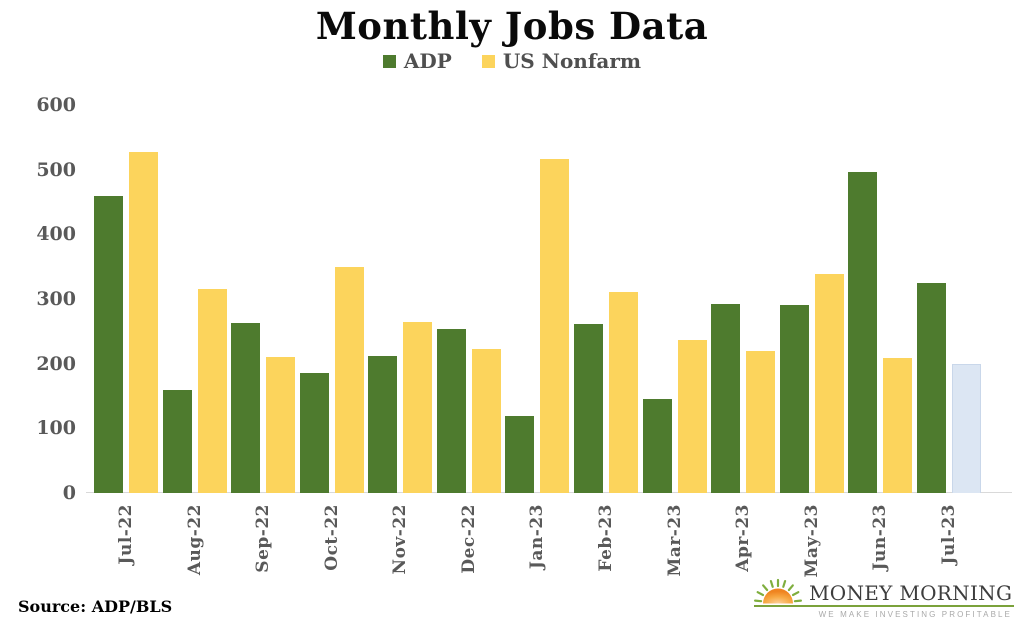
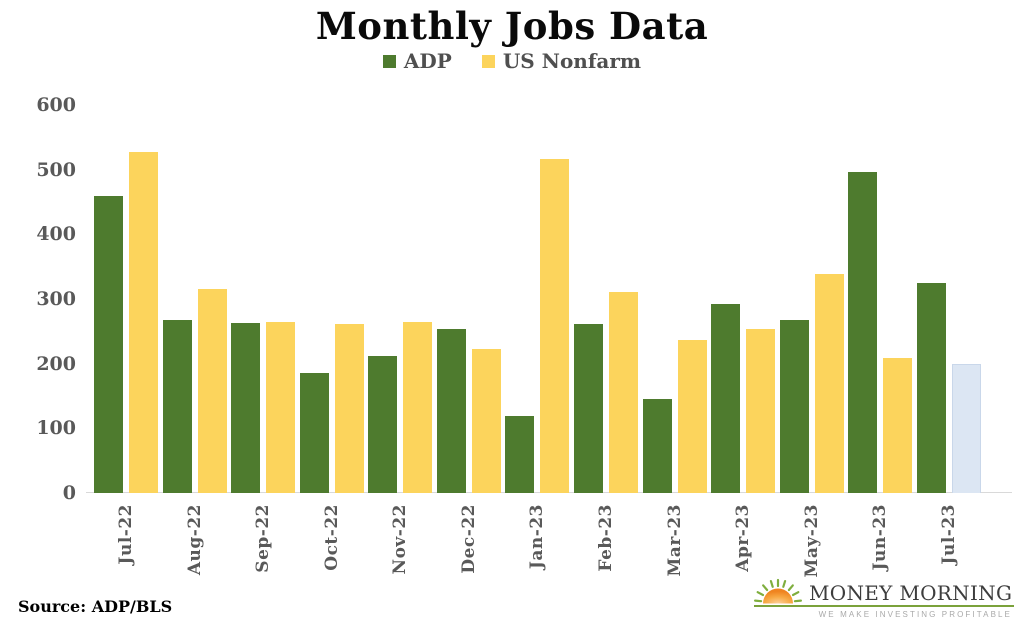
ADP/Aug-22: 160 -> 270
US Nonfarm/Sep-22: 210 -> 260
US Nonfarm/Oct-22: 350 -> 260
US Nonfarm/Apr-23: 220 -> 250
ADP/May-23: 290 -> 270
